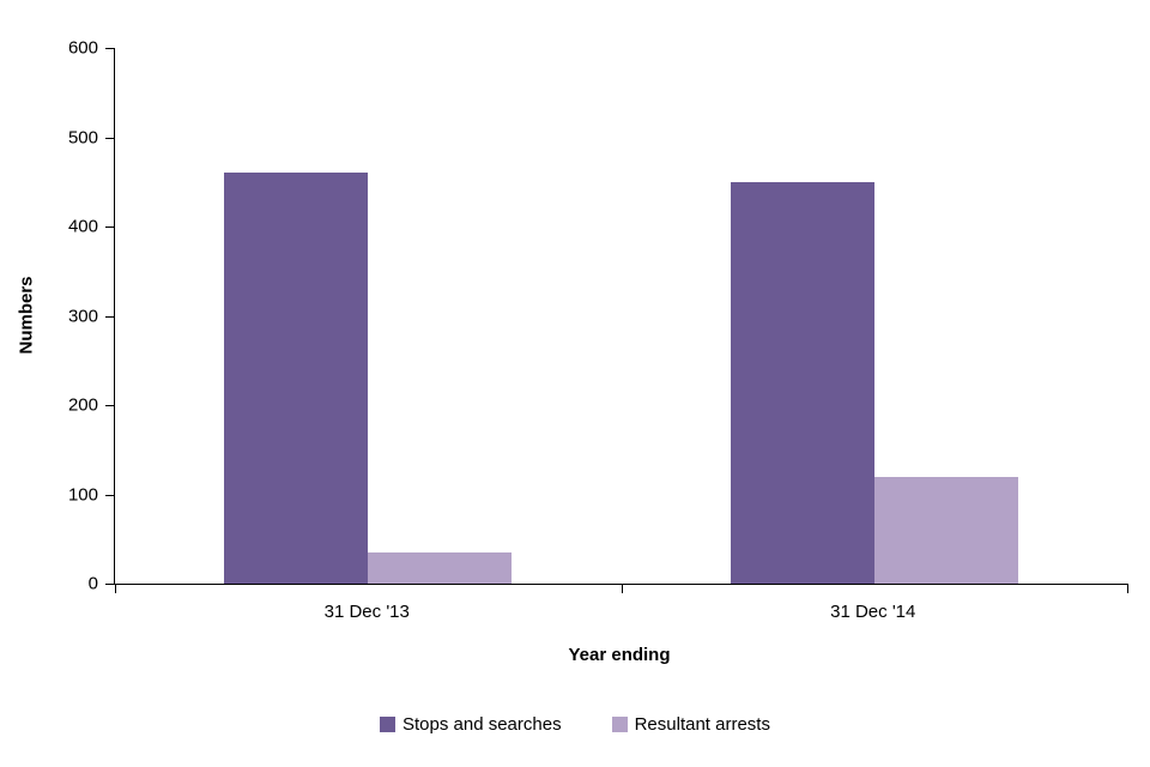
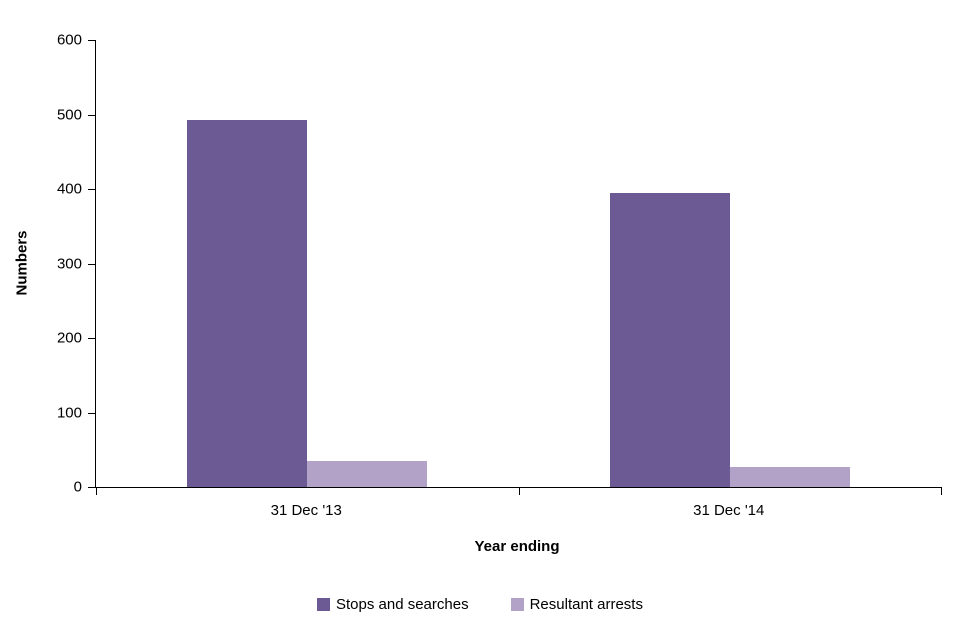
Stops and searches/31 Dec '13: 460 -> 490
Stops and searches/31 Dec '14: 450 -> 400
Resultant arrests/31 Dec '14: 120 -> 30
